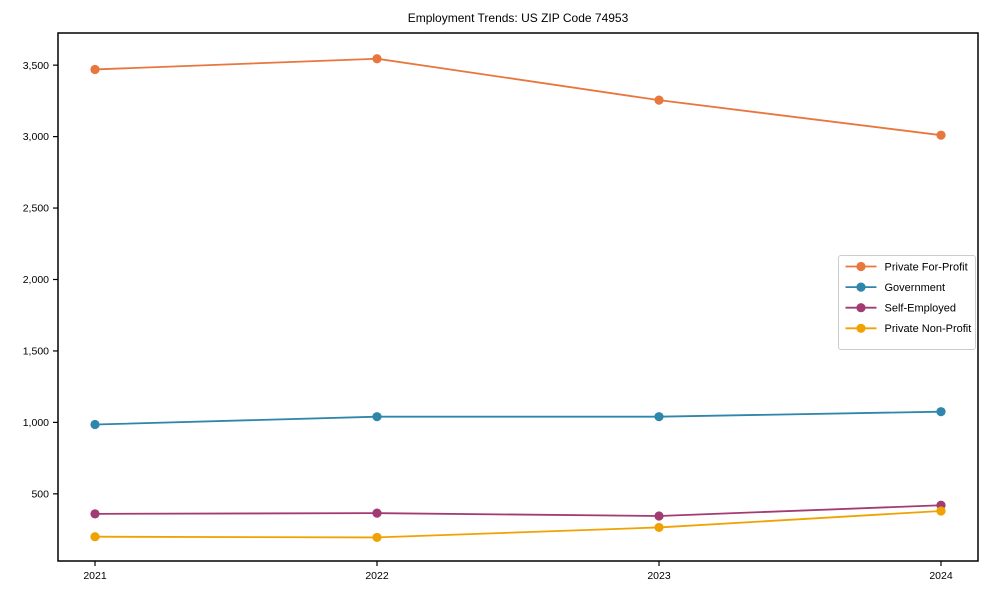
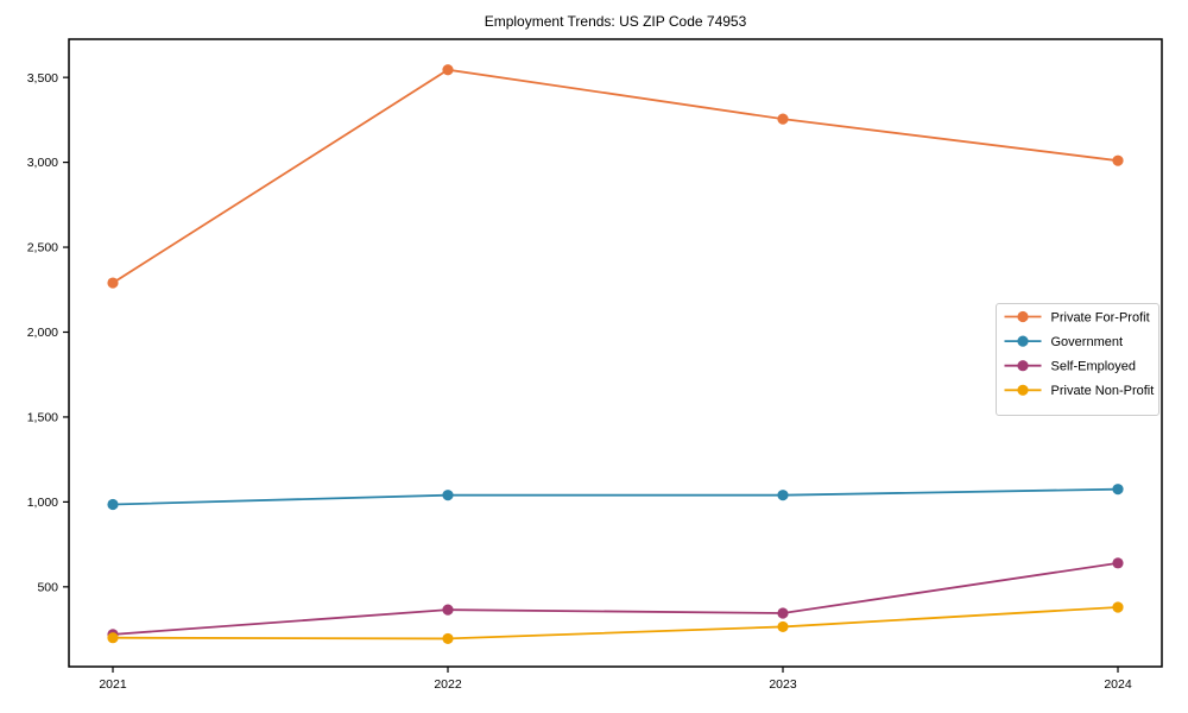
Private For-Profit/2021: 3470 -> 2290
Self-Employed/2021: 360 -> 220
Self-Employed/2024: 420 -> 640
